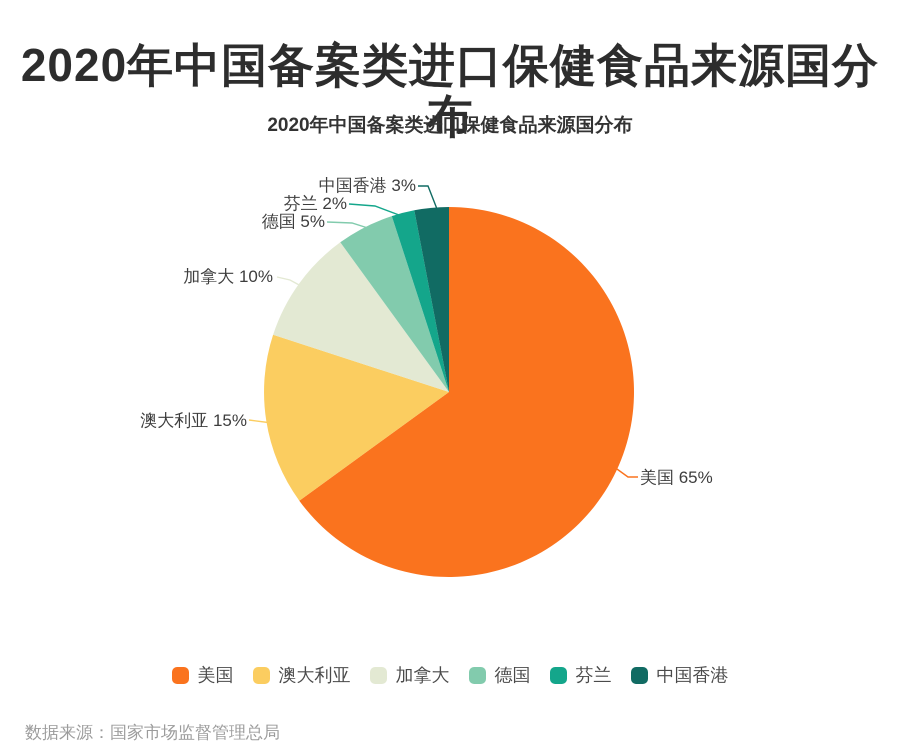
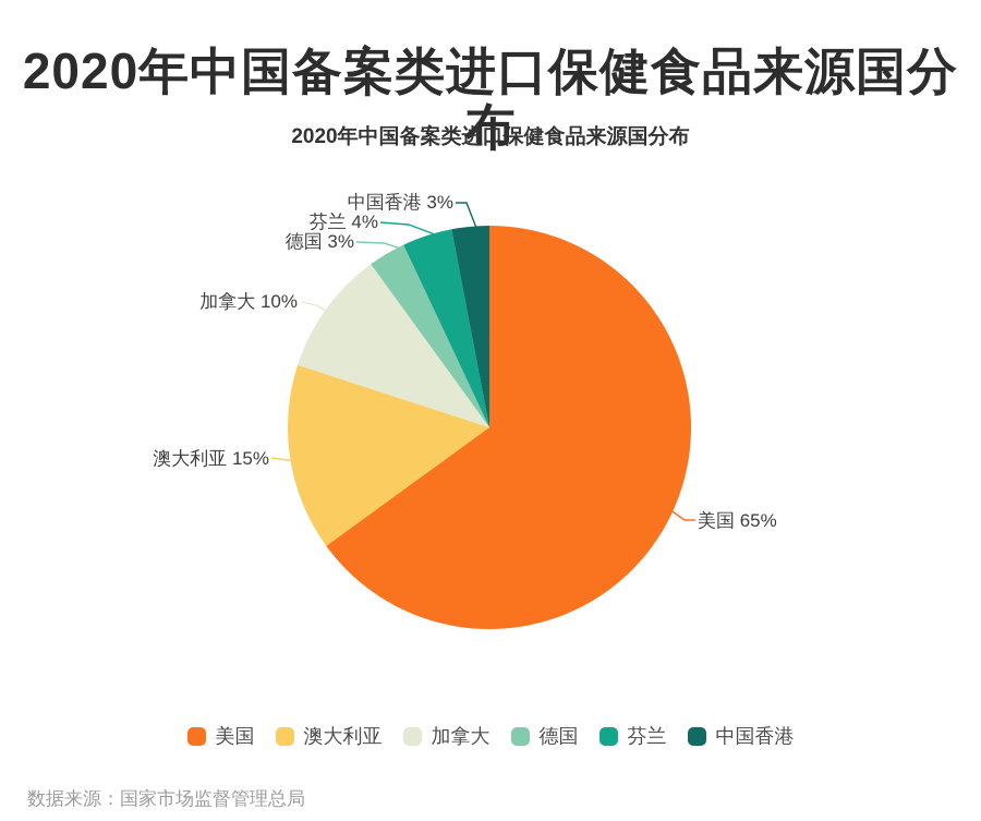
德国: 5% -> 3%
芬兰: 2% -> 4%
